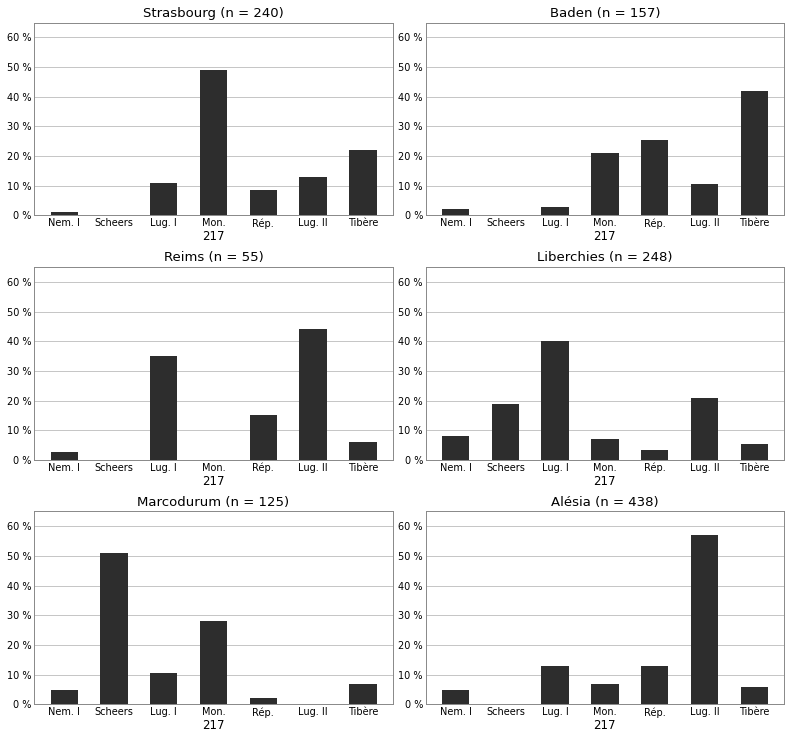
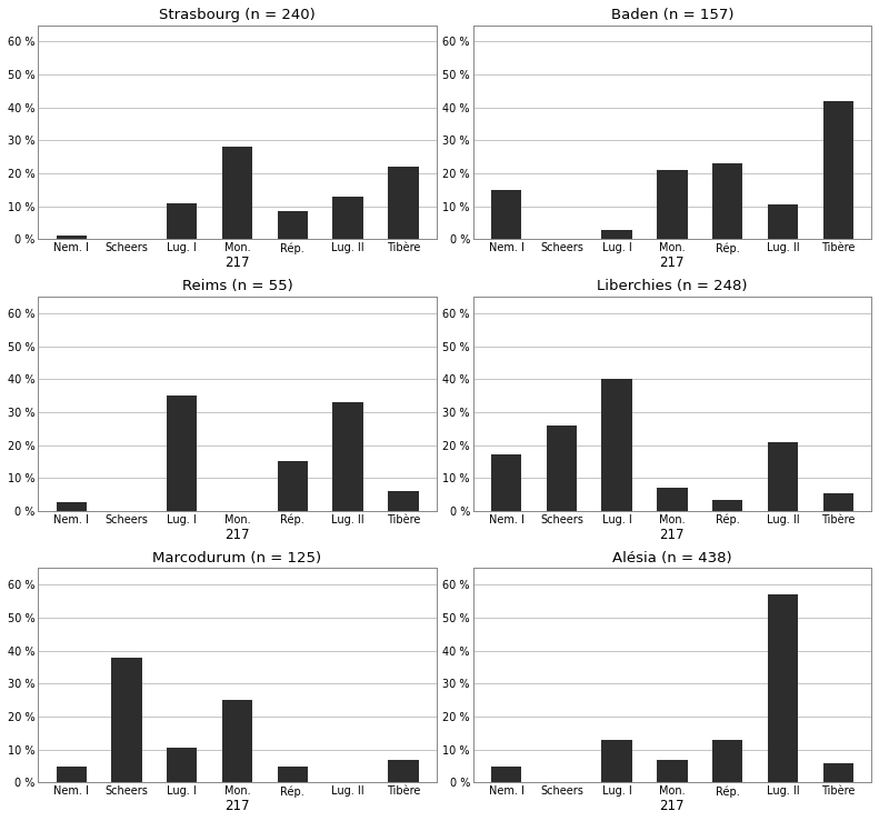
Strasbourg (n = 240)/Mon.: 49.0 % -> 28.0 %
Baden (n = 157)/Nem. I: 2.0 % -> 15.0 %
Baden (n = 157)/Rép.: 25.5 % -> 23.0 %
Reims (n = 55)/Lug. II: 44.0 % -> 33.0 %
Liberchies (n = 248)/Nem. I: 8.0 % -> 17.0 %
Liberchies (n = 248)/Scheers: 19.0 % -> 26.0 %
Marcodurum (n = 125)/Scheers: 51.0 % -> 38.0 %
Marcodurum (n = 125)/Mon.: 28.0 % -> 25.0 %
Marcodurum (n = 125)/Rép.: 2.0 % -> 5.0 %
